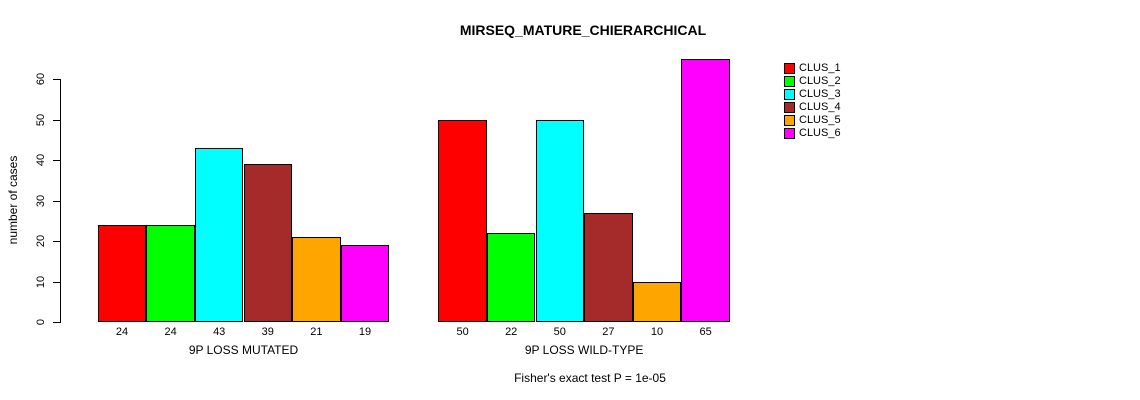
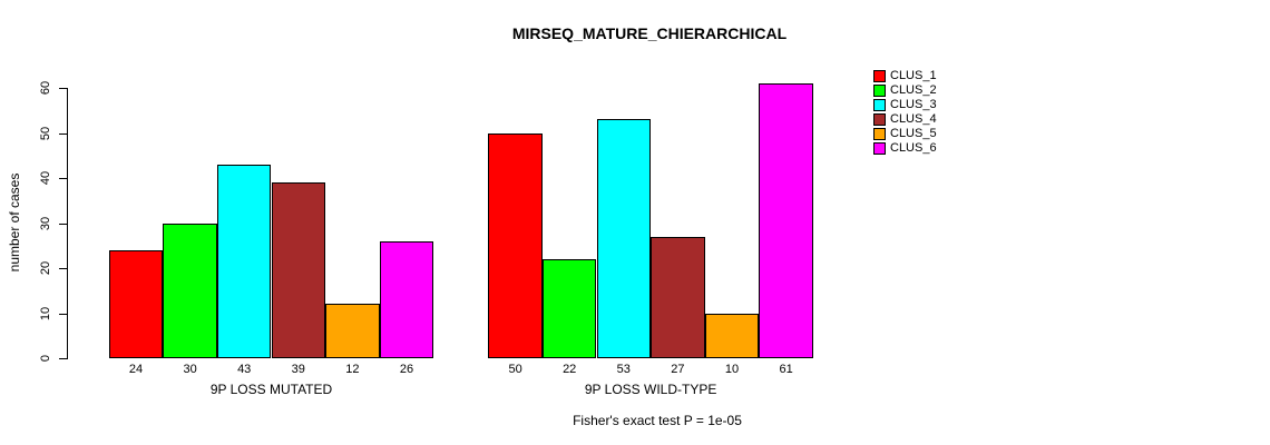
CLUS_2/9P LOSS MUTATED: 24 -> 30
CLUS_5/9P LOSS MUTATED: 21 -> 12
CLUS_6/9P LOSS MUTATED: 19 -> 26
CLUS_3/9P LOSS WILD-TYPE: 50 -> 53
CLUS_6/9P LOSS WILD-TYPE: 65 -> 61
